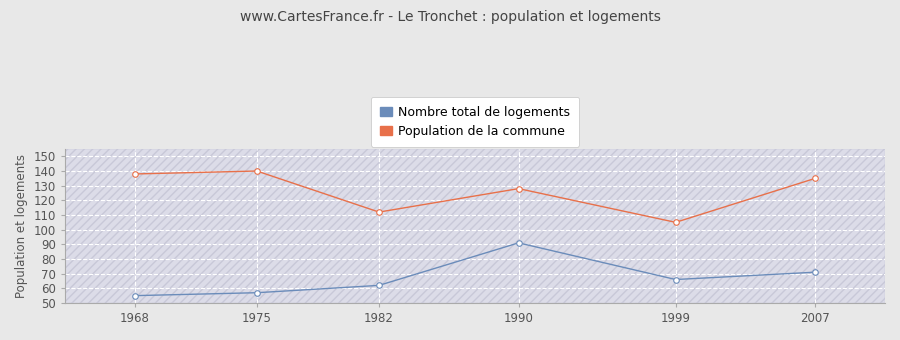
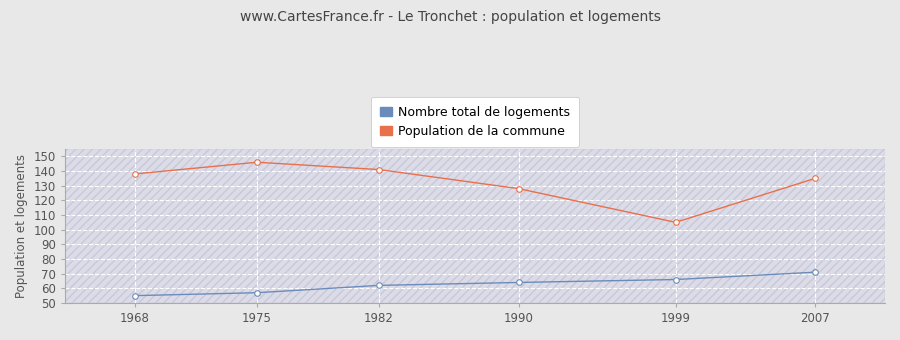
Population de la commune/1975: 140 -> 146
Population de la commune/1982: 112 -> 141
Nombre total de logements/1990: 91 -> 64
